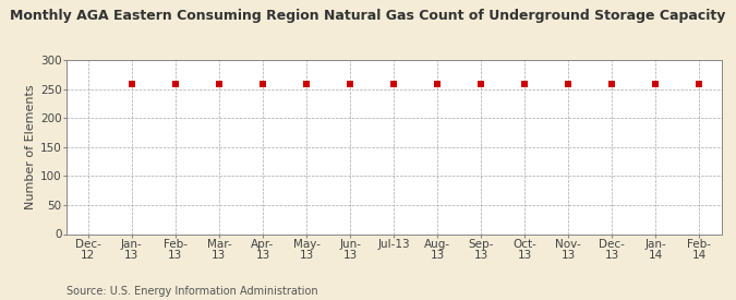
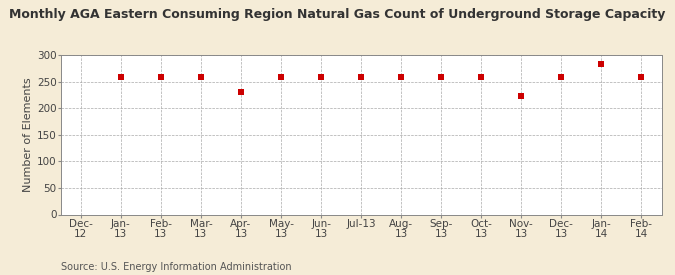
Apr- 13: 259 -> 230
Nov- 13: 259 -> 222
Jan- 14: 258 -> 284
